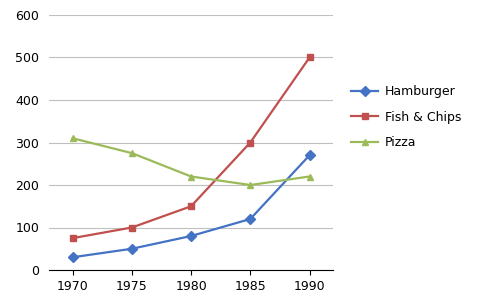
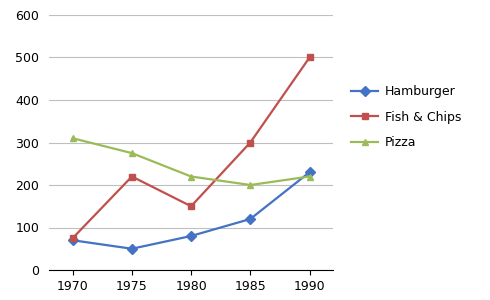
Hamburger/1970: 30 -> 70
Fish & Chips/1975: 100 -> 220
Hamburger/1990: 270 -> 230
